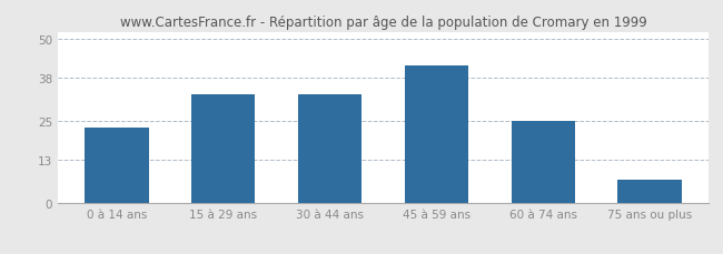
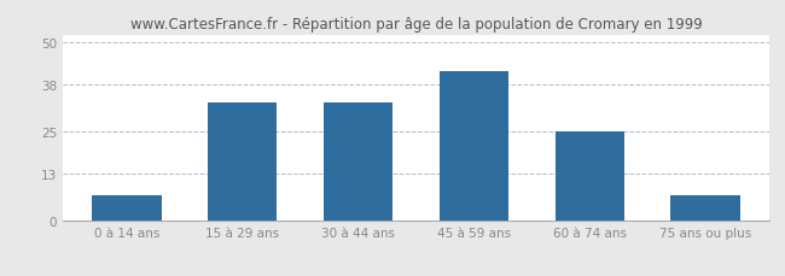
0 à 14 ans: 23 -> 7
